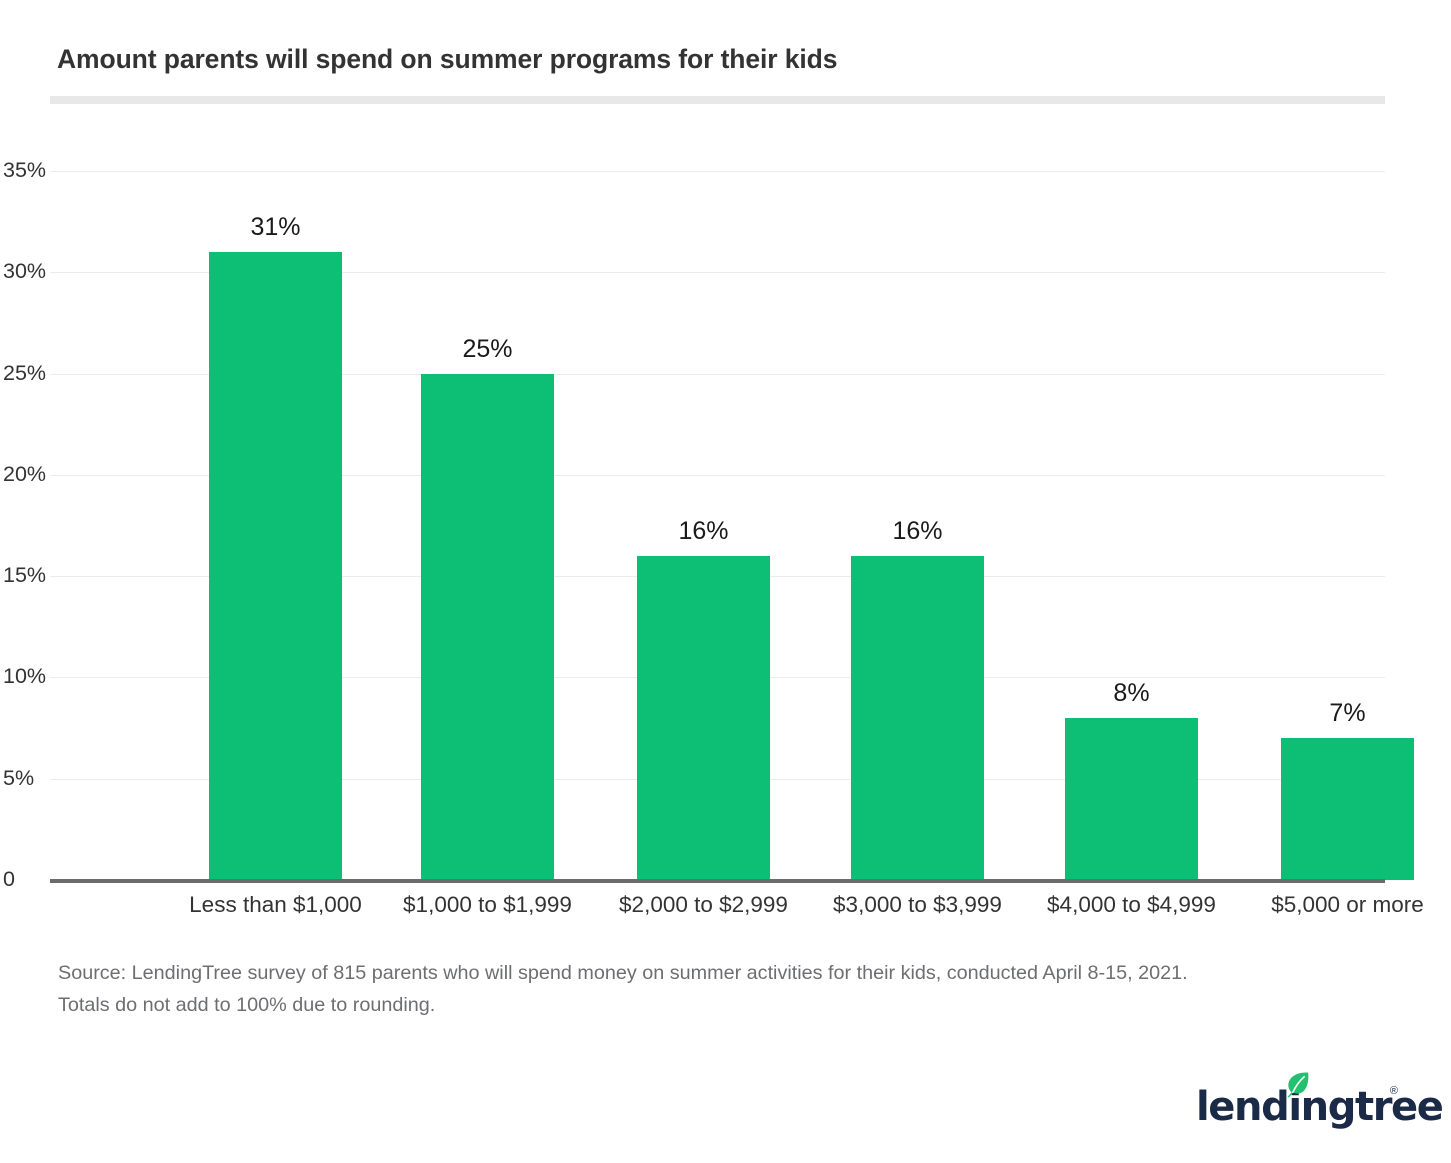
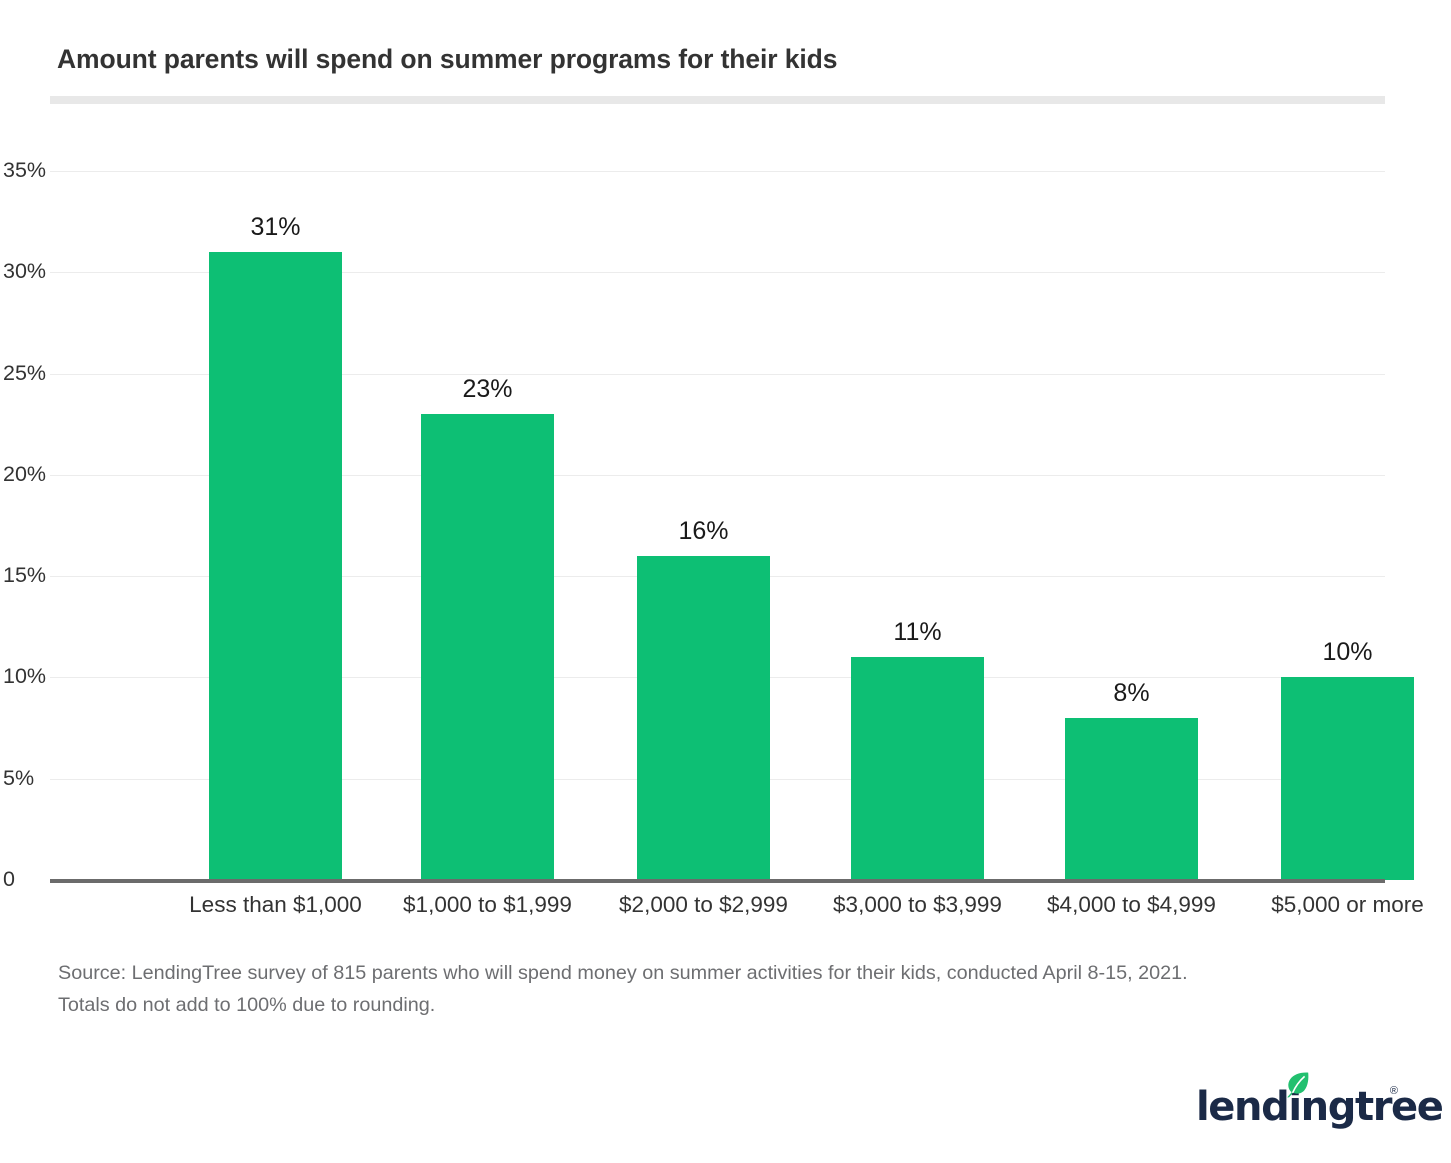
$1,000 to $1,999: 25% -> 23%
$3,000 to $3,999: 16% -> 11%
$5,000 or more: 7% -> 10%
